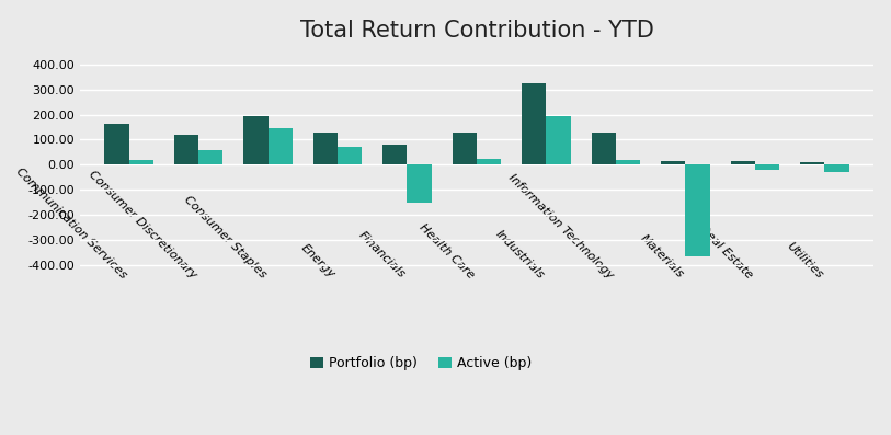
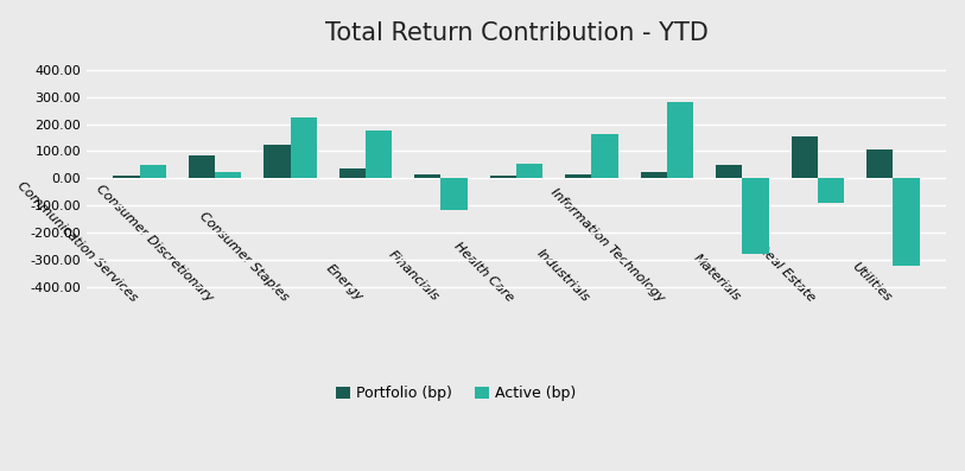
Portfolio (bp)/Communication Services: 165 -> 10
Active (bp)/Communication Services: 20 -> 50
Portfolio (bp)/Consumer Discretionary: 120 -> 85
Active (bp)/Consumer Discretionary: 60 -> 25
Portfolio (bp)/Consumer Staples: 195 -> 125
Active (bp)/Consumer Staples: 145 -> 225
Portfolio (bp)/Energy: 130 -> 35
Active (bp)/Energy: 70 -> 175
Portfolio (bp)/Financials: 80 -> 15
Active (bp)/Financials: -150 -> -115
Portfolio (bp)/Health Care: 130 -> 10
Active (bp)/Health Care: 25 -> 55
Portfolio (bp)/Industrials: 325 -> 15
Active (bp)/Industrials: 195 -> 165
Portfolio (bp)/Information Technology: 130 -> 25
Active (bp)/Information Technology: 20 -> 280
Portfolio (bp)/Materials: 15 -> 50
Active (bp)/Materials: -365 -> -280
Portfolio (bp)/Real Estate: 15 -> 155
Active (bp)/Real Estate: -20 -> -90
Portfolio (bp)/Utilities: 10 -> 105
Active (bp)/Utilities: -30 -> -325
